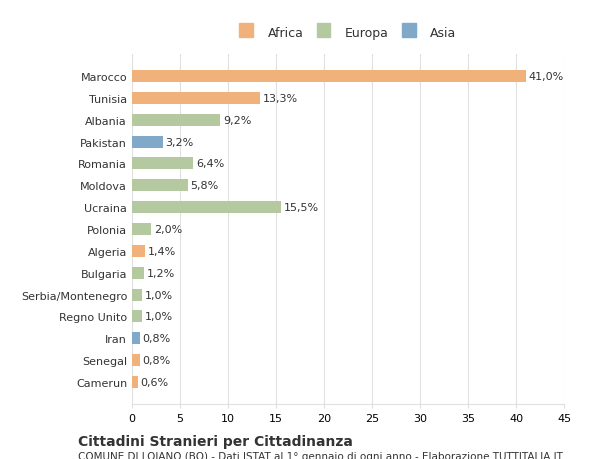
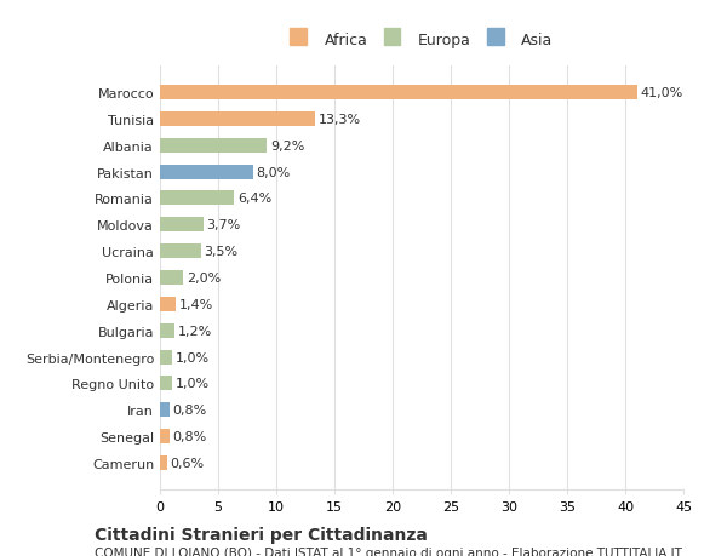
Pakistan: 3,2% -> 8,0%
Moldova: 5,8% -> 3,7%
Ucraina: 15,5% -> 3,5%
